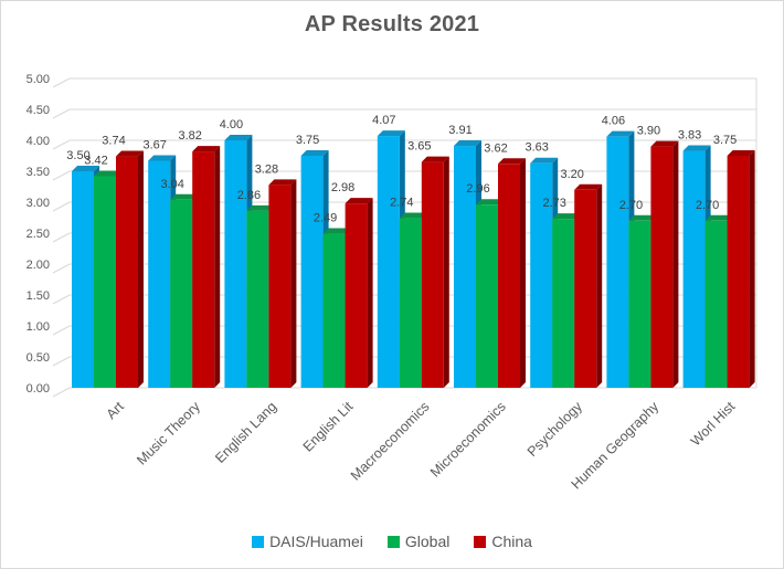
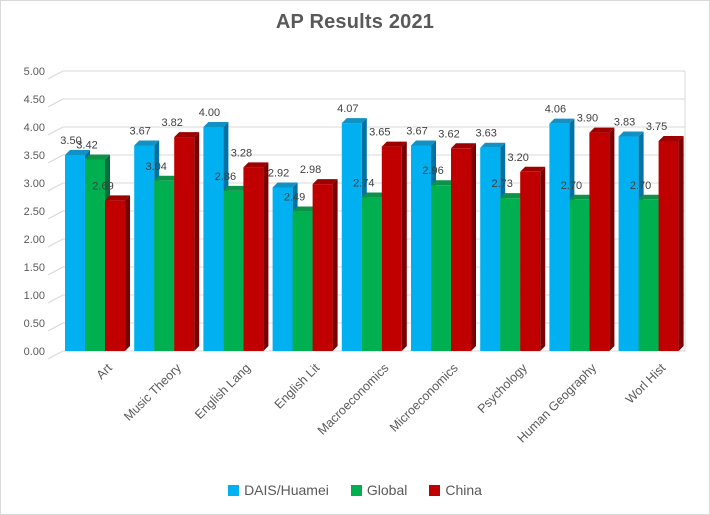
China/Art: 3.74 -> 2.69
DAIS/Huamei/English Lit: 3.75 -> 2.92
DAIS/Huamei/Microeconomics: 3.91 -> 3.67
